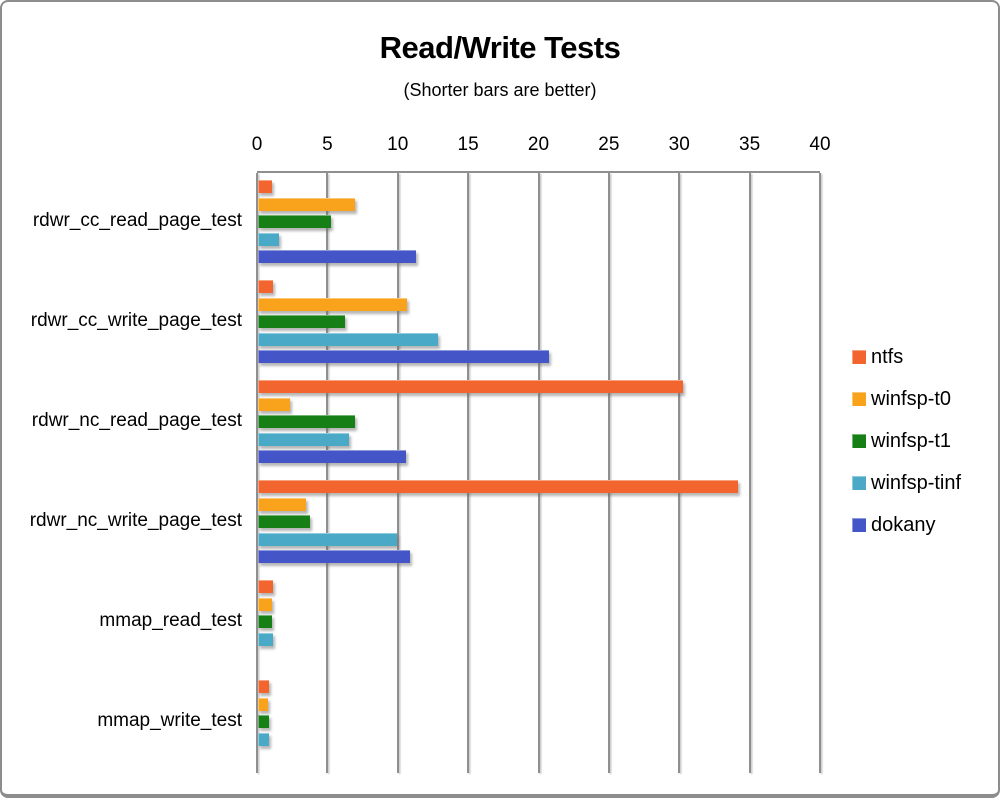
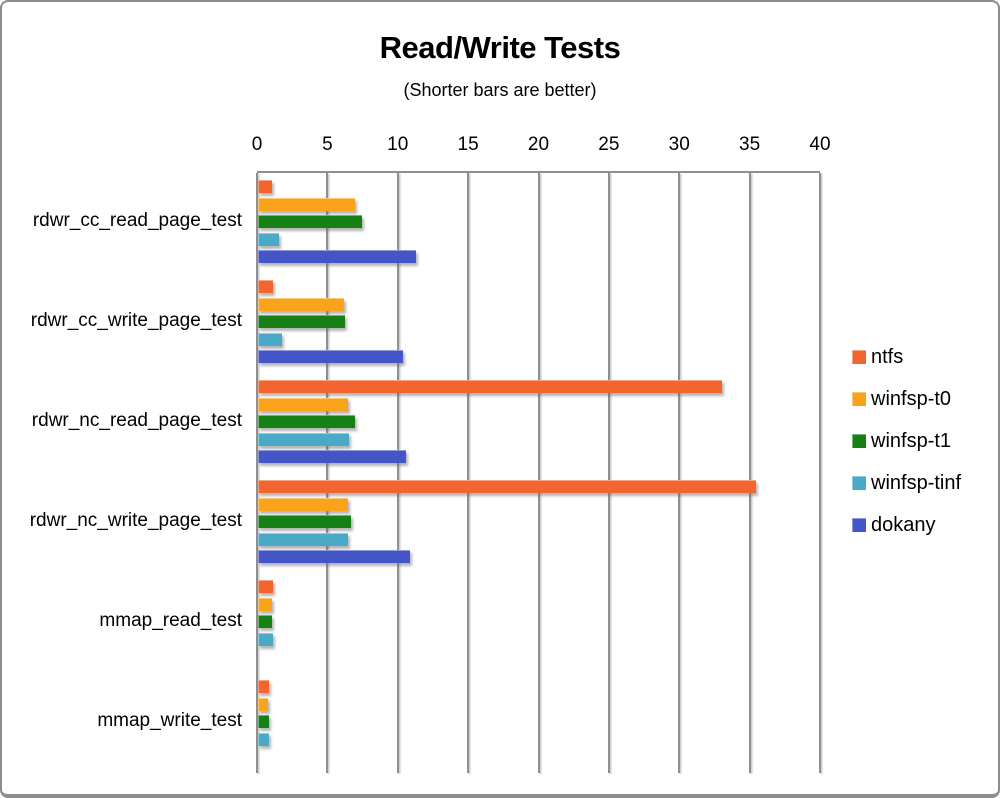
winfsp-t1/rdwr_cc_read_page_test: 5.2 -> 7.4
winfsp-t0/rdwr_cc_write_page_test: 10.6 -> 6.1
winfsp-tinf/rdwr_cc_write_page_test: 12.8 -> 1.7
dokany/rdwr_cc_write_page_test: 20.7 -> 10.3
ntfs/rdwr_nc_read_page_test: 30.2 -> 33.0
winfsp-t0/rdwr_nc_read_page_test: 2.3 -> 6.4
ntfs/rdwr_nc_write_page_test: 34.1 -> 35.4
winfsp-t0/rdwr_nc_write_page_test: 3.4 -> 6.4
winfsp-t1/rdwr_nc_write_page_test: 3.7 -> 6.6
winfsp-tinf/rdwr_nc_write_page_test: 9.9 -> 6.4
